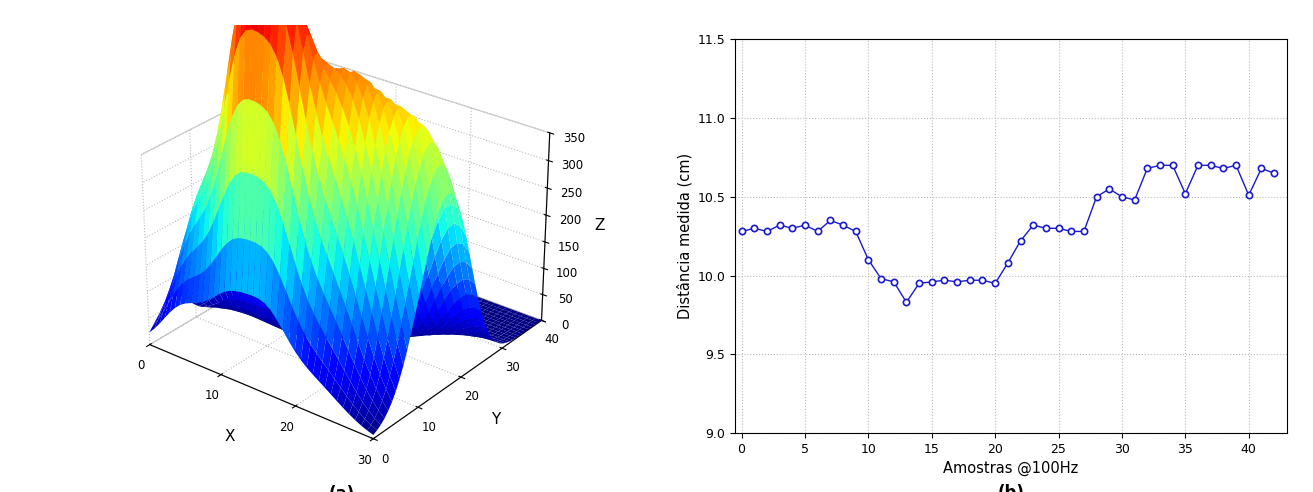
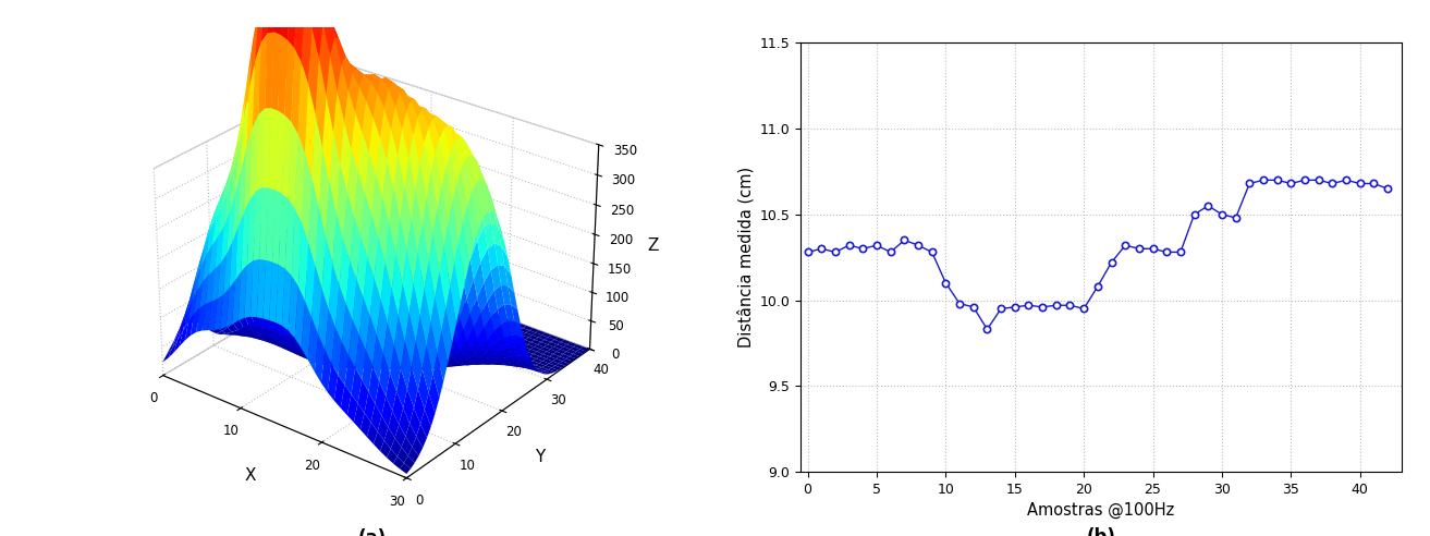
35: 10.52 -> 10.68
40: 10.51 -> 10.68
